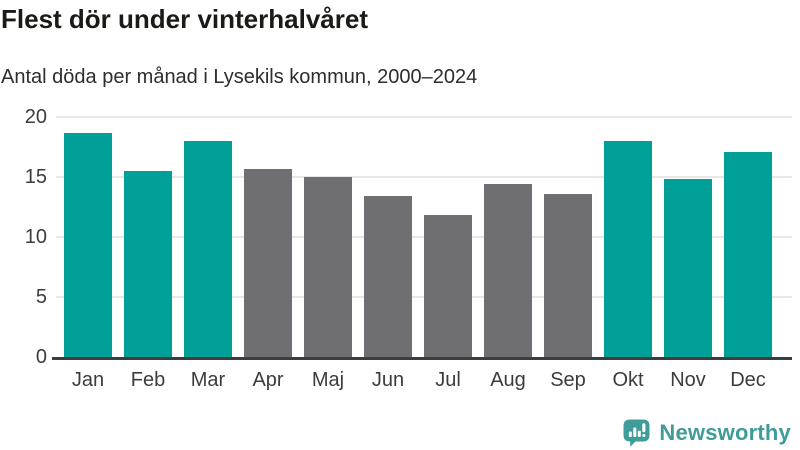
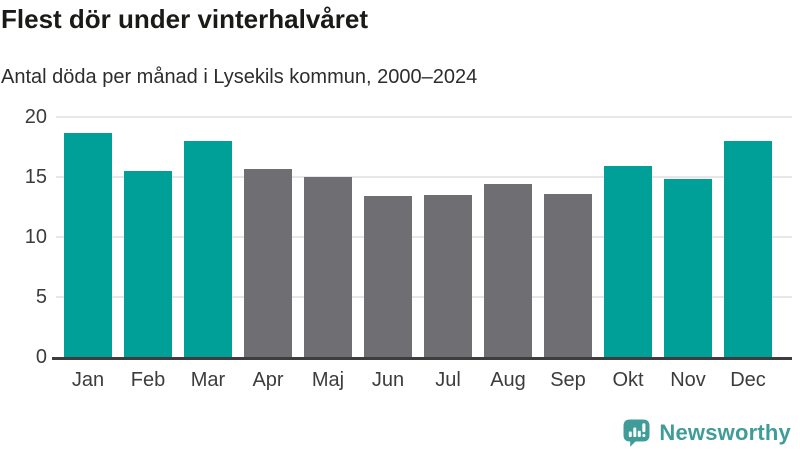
Jul: 11.8 -> 13.5
Okt: 18.0 -> 15.9
Dec: 17.1 -> 18.0
